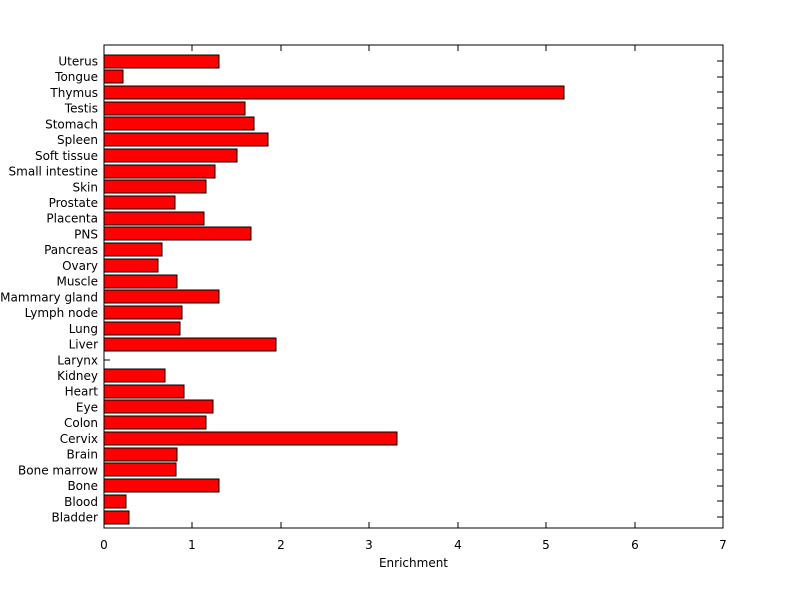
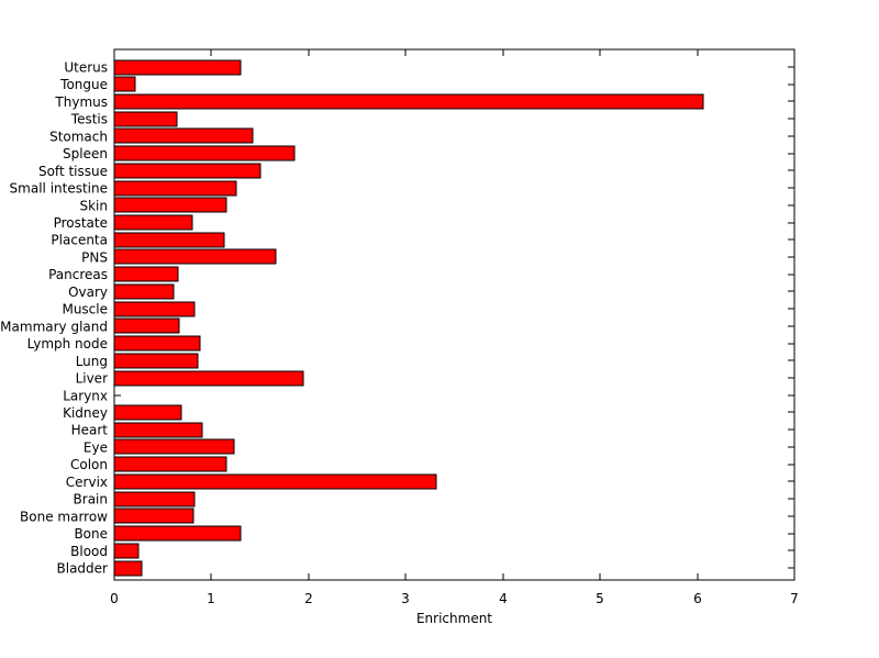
Thymus: 5.2 -> 6.1
Testis: 1.6 -> 0.7
Stomach: 1.7 -> 1.4
Mammary gland: 1.3 -> 0.7
